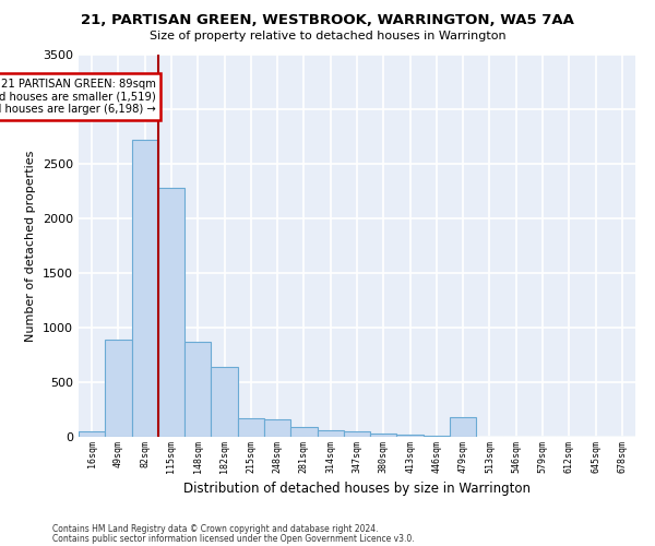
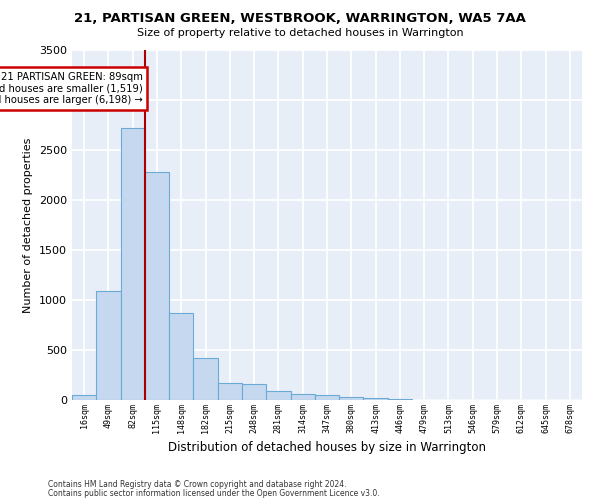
49sqm: 890 -> 1090
182sqm: 640 -> 420
479sqm: 180 -> 0
